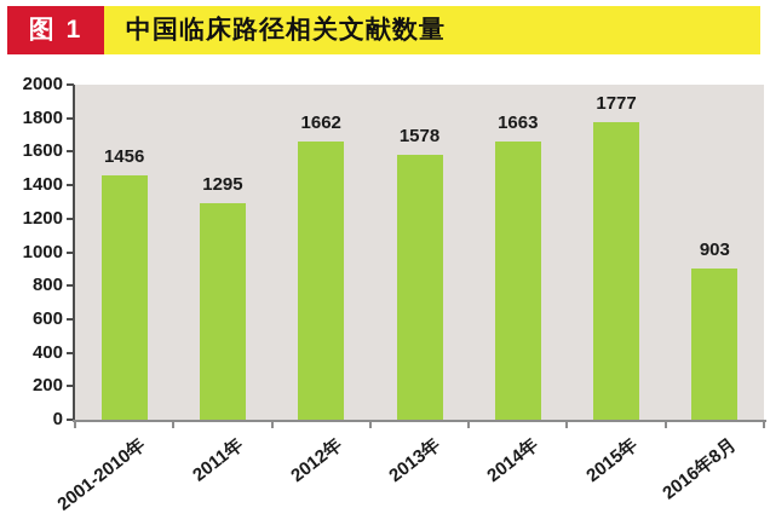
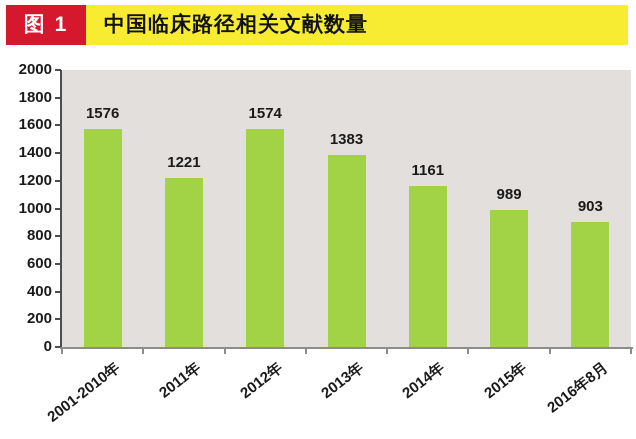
2001-2010年: 1456 -> 1576
2011年: 1295 -> 1221
2012年: 1662 -> 1574
2013年: 1578 -> 1383
2014年: 1663 -> 1161
2015年: 1777 -> 989
